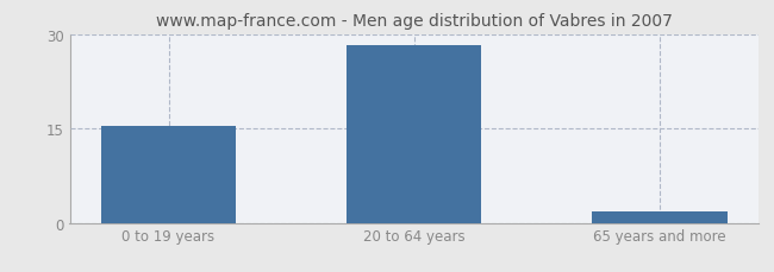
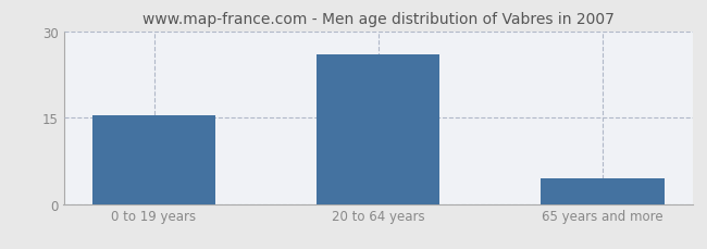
20 to 64 years: 28.2 -> 26.0
65 years and more: 1.8 -> 4.5
